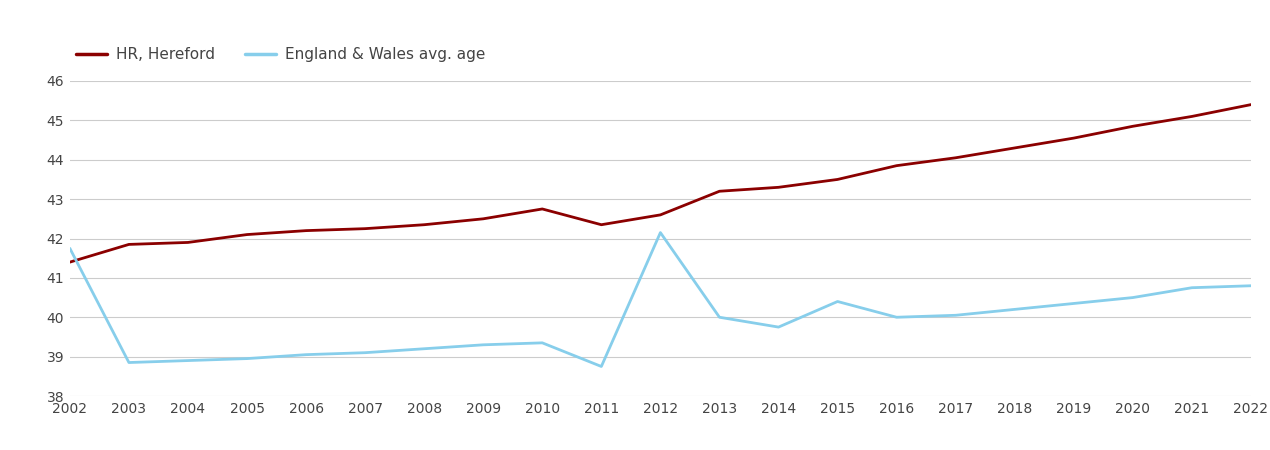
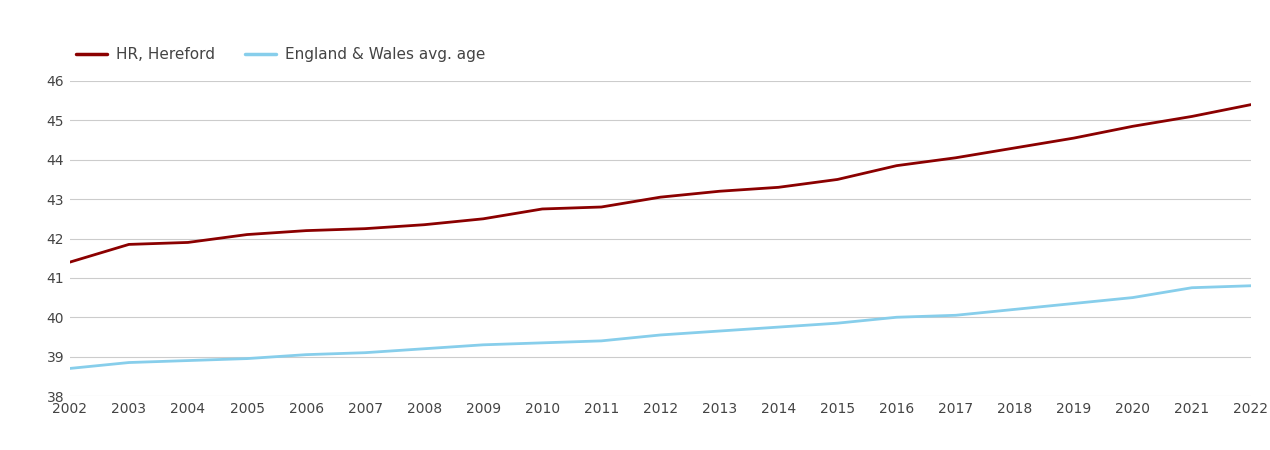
England & Wales avg. age/2002: 41.75 -> 38.70
HR, Hereford/2011: 42.35 -> 42.80
England & Wales avg. age/2011: 38.75 -> 39.40
HR, Hereford/2012: 42.60 -> 43.05
England & Wales avg. age/2012: 42.15 -> 39.55
England & Wales avg. age/2013: 40.00 -> 39.65
England & Wales avg. age/2015: 40.40 -> 39.85
